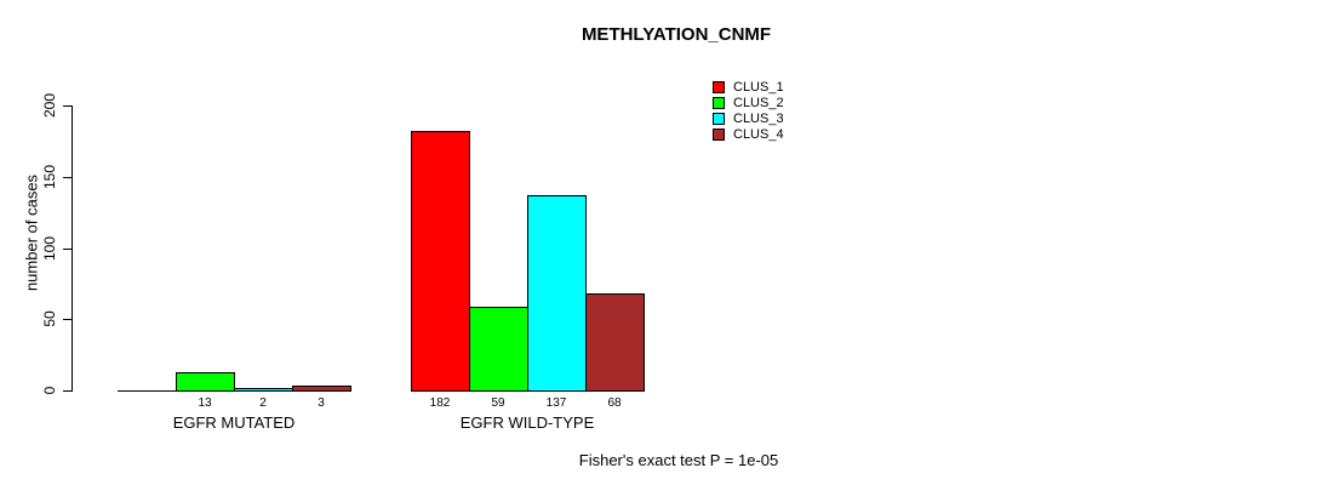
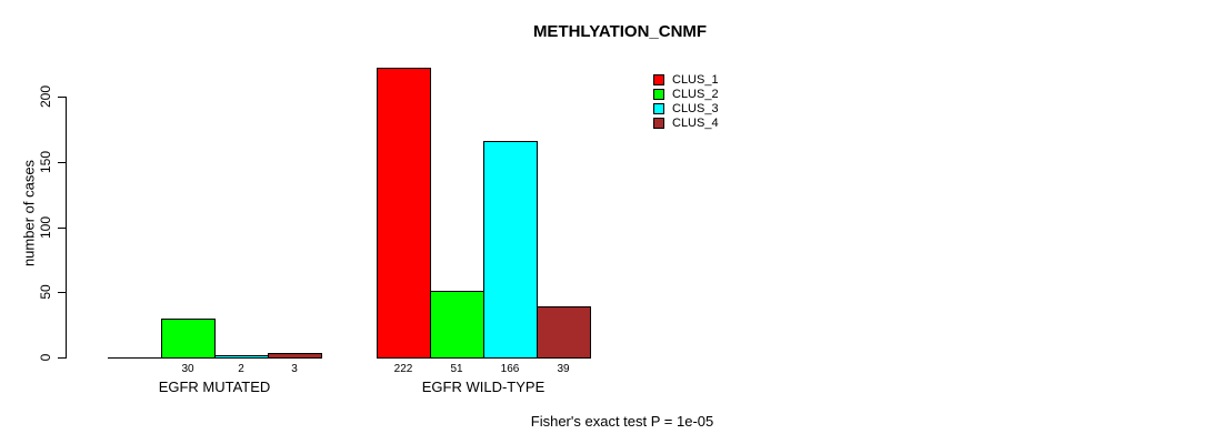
CLUS_2/EGFR MUTATED: 13 -> 30
CLUS_1/EGFR WILD-TYPE: 182 -> 222
CLUS_2/EGFR WILD-TYPE: 59 -> 51
CLUS_3/EGFR WILD-TYPE: 137 -> 166
CLUS_4/EGFR WILD-TYPE: 68 -> 39
